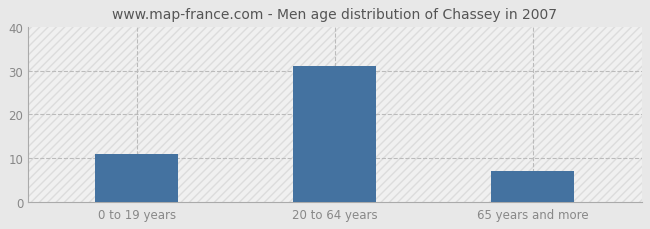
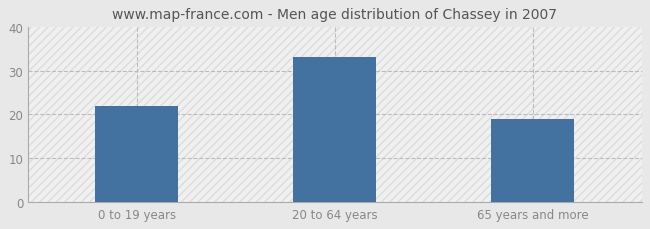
0 to 19 years: 11 -> 22
20 to 64 years: 31 -> 33
65 years and more: 7 -> 19
